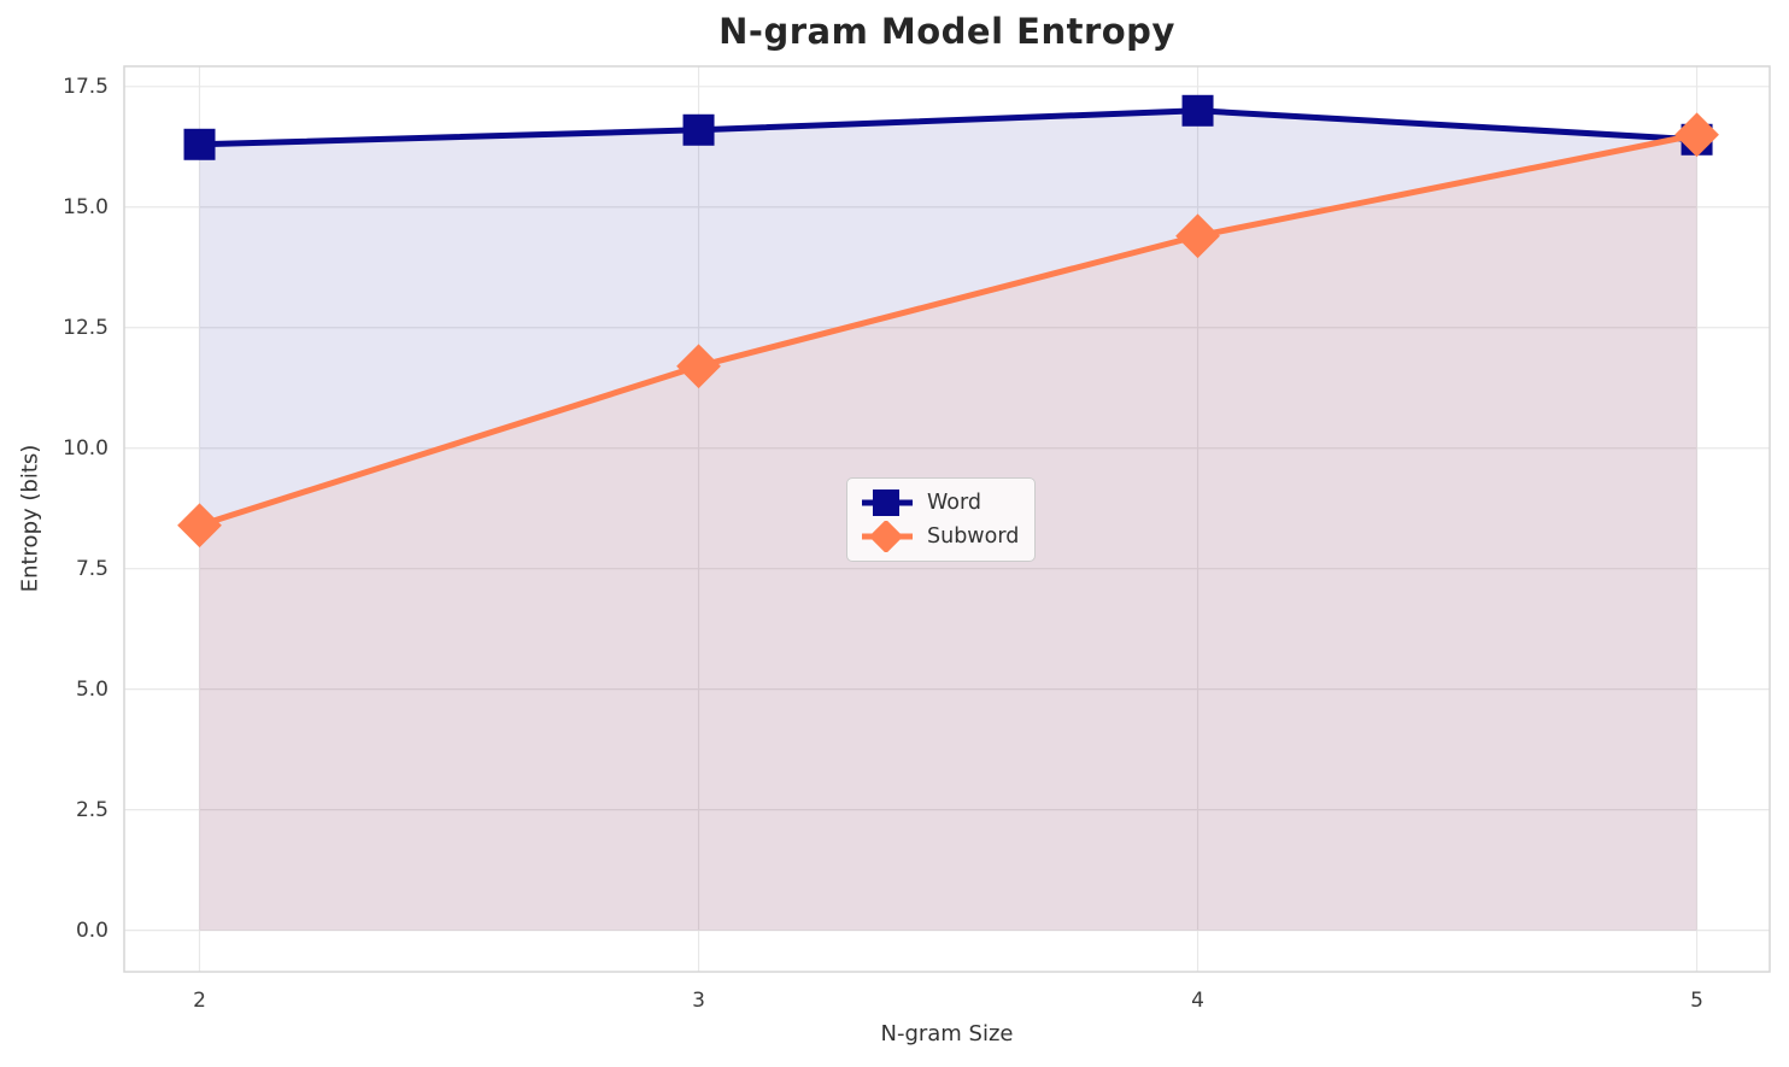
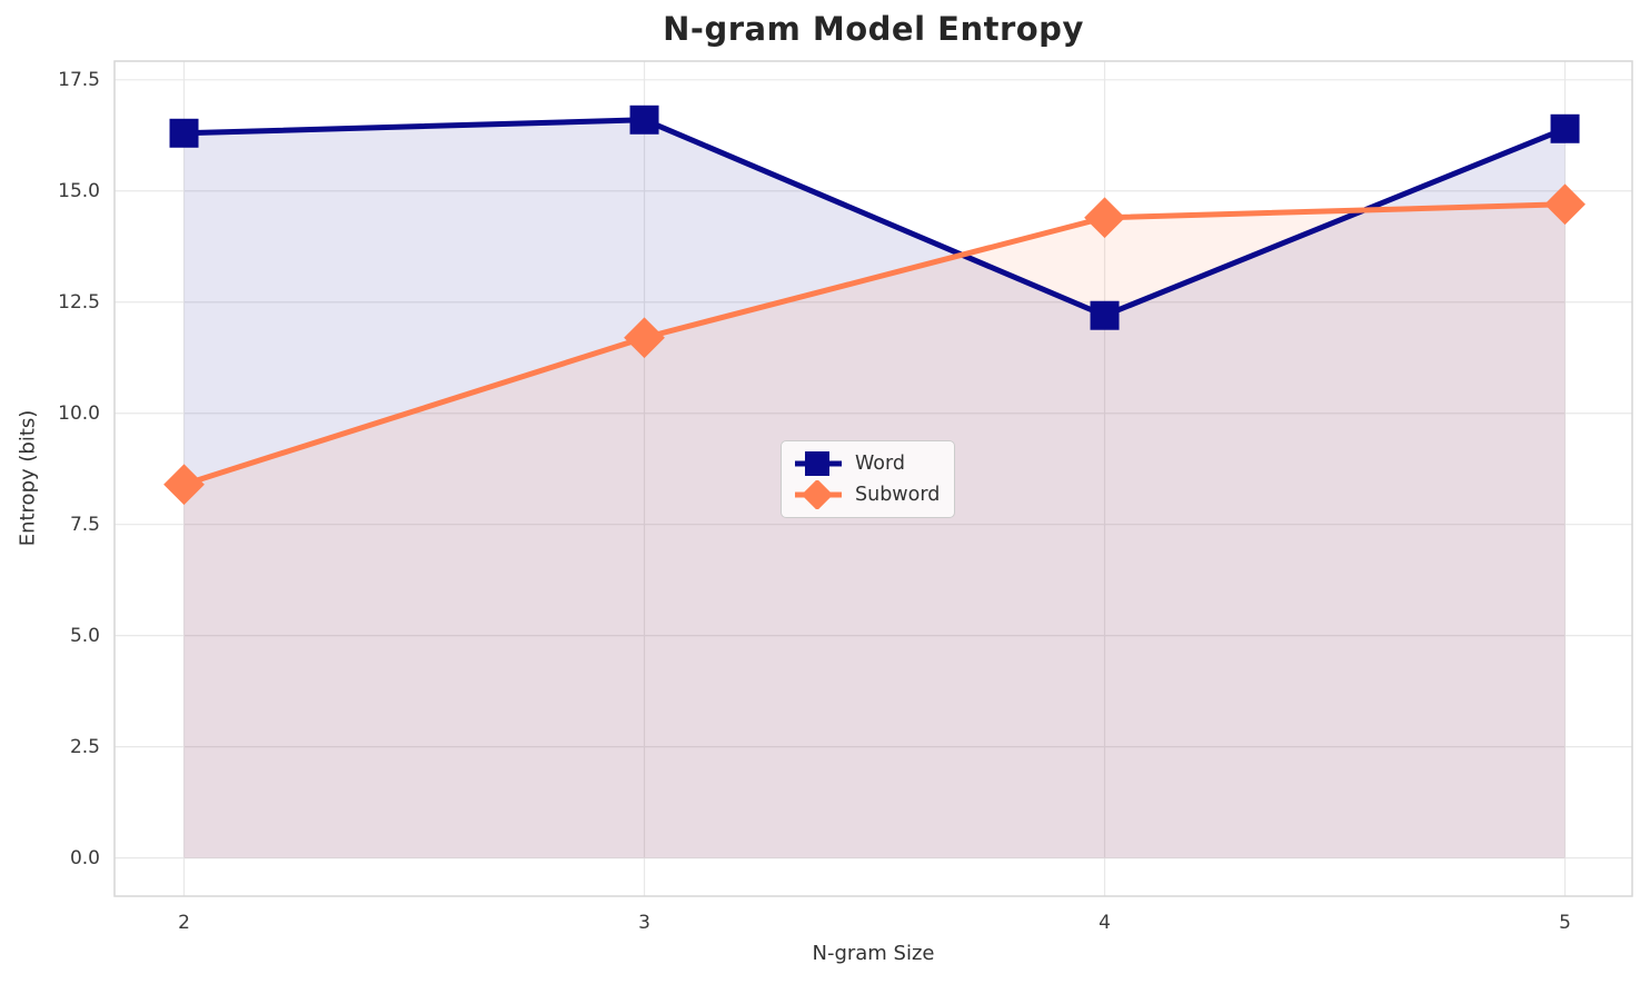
Word/4: 17.0 -> 12.2
Subword/5: 16.5 -> 14.7
